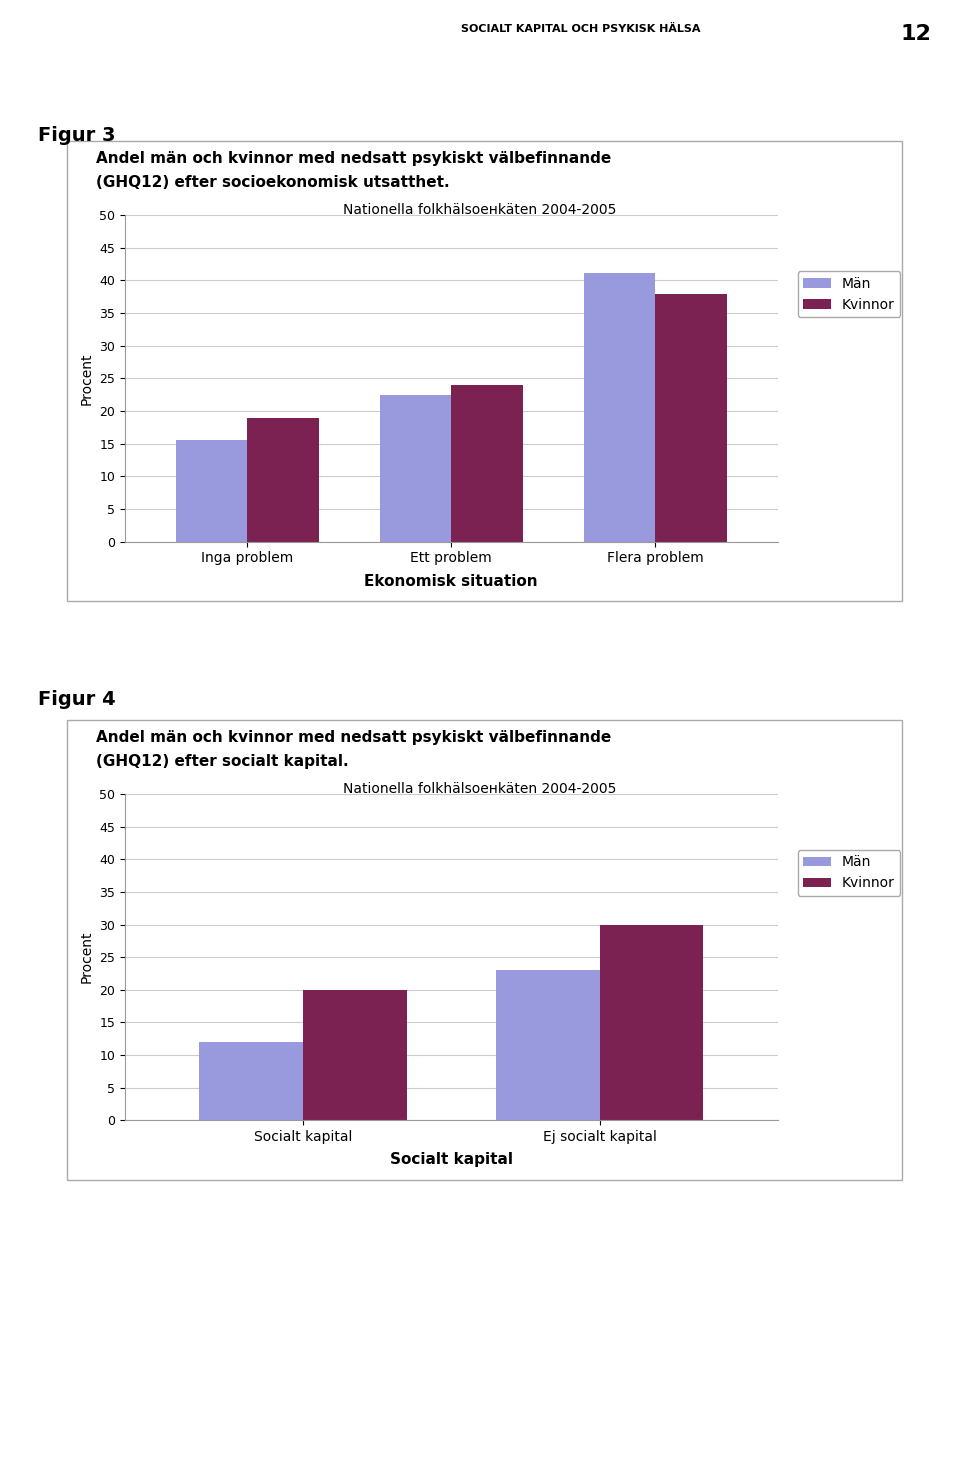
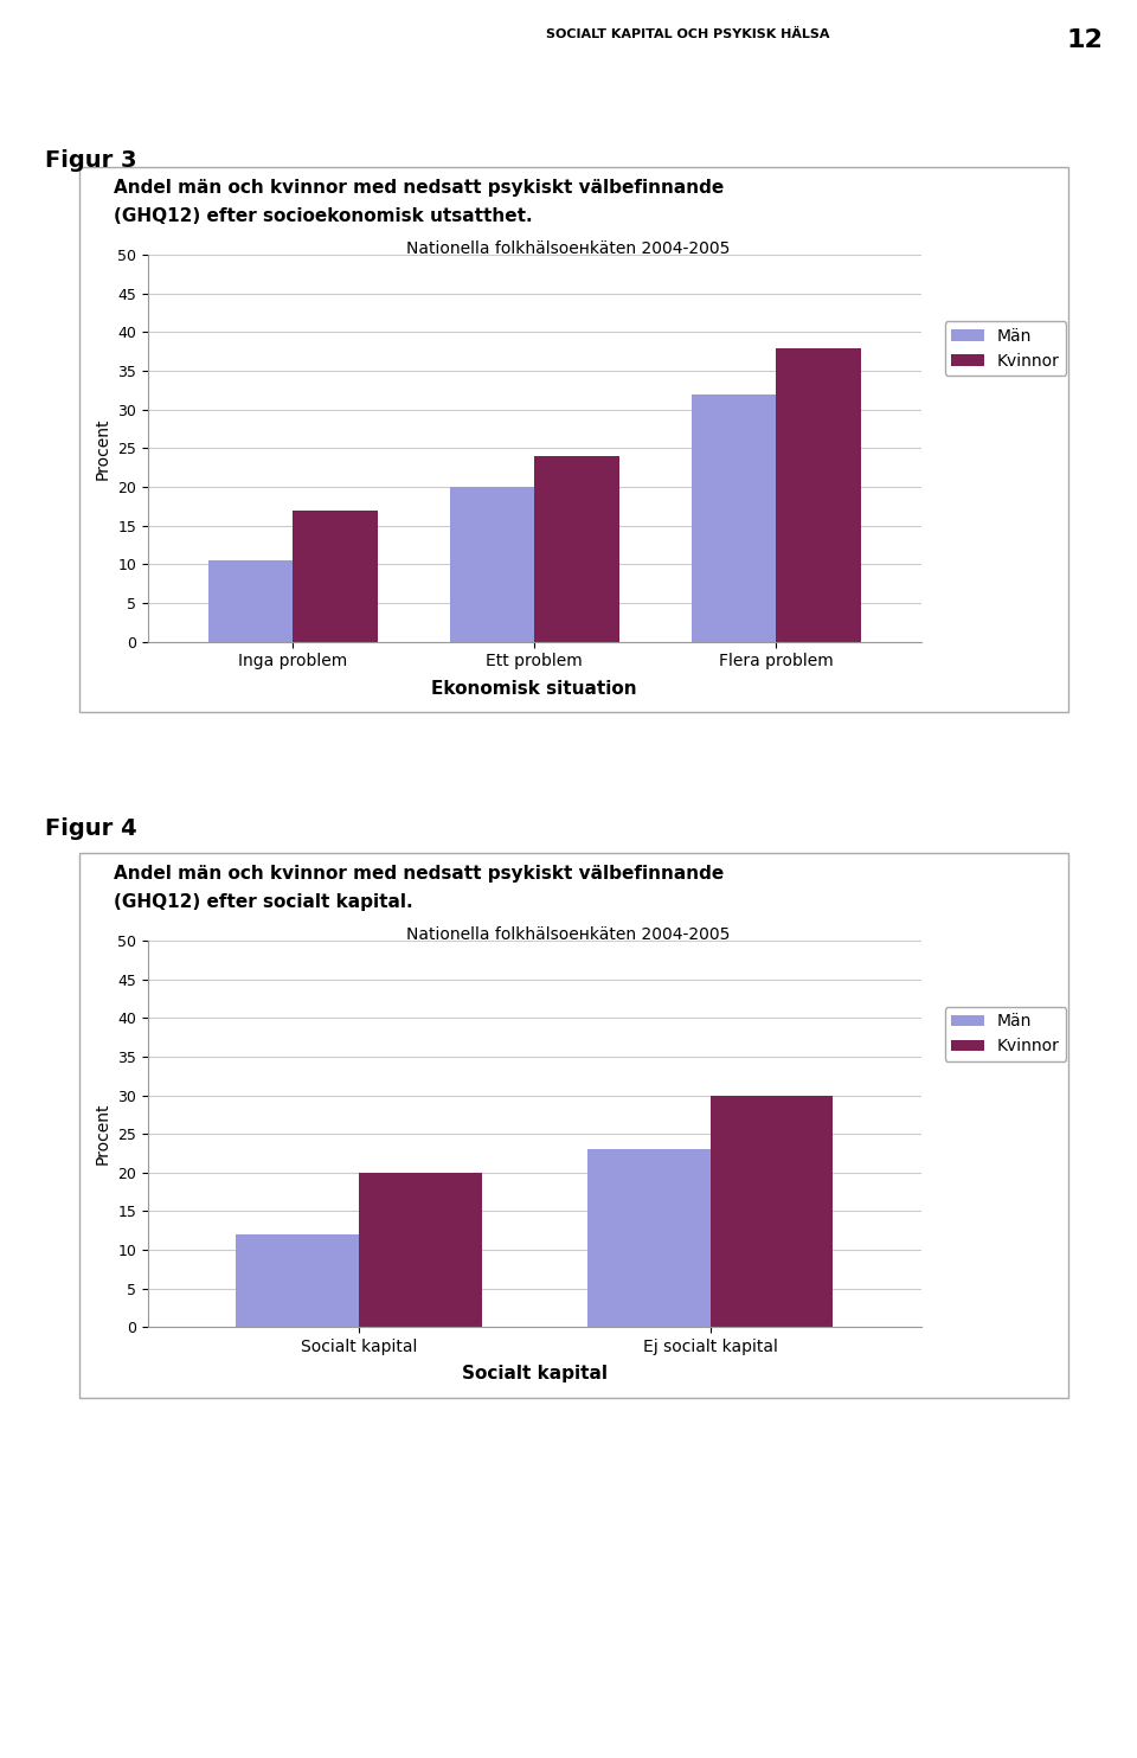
Män/Inga problem: 15.6 -> 10.5
Kvinnor/Inga problem: 19 -> 17
Män/Ett problem: 22.4 -> 20.0
Män/Flera problem: 41.2 -> 32.0
